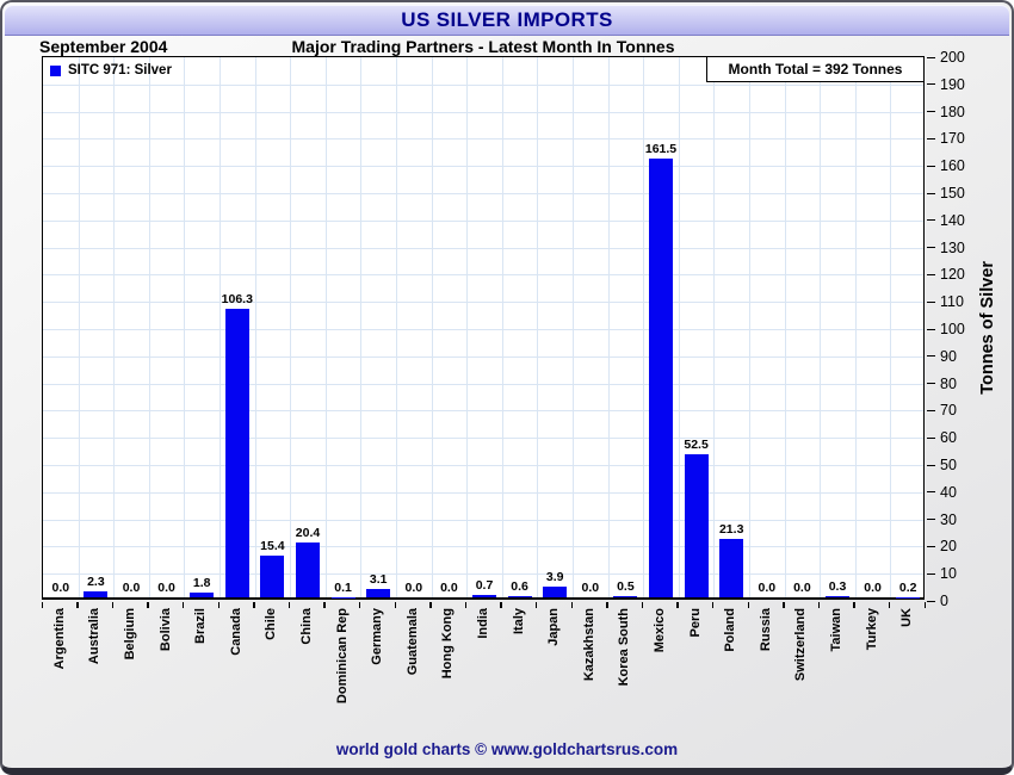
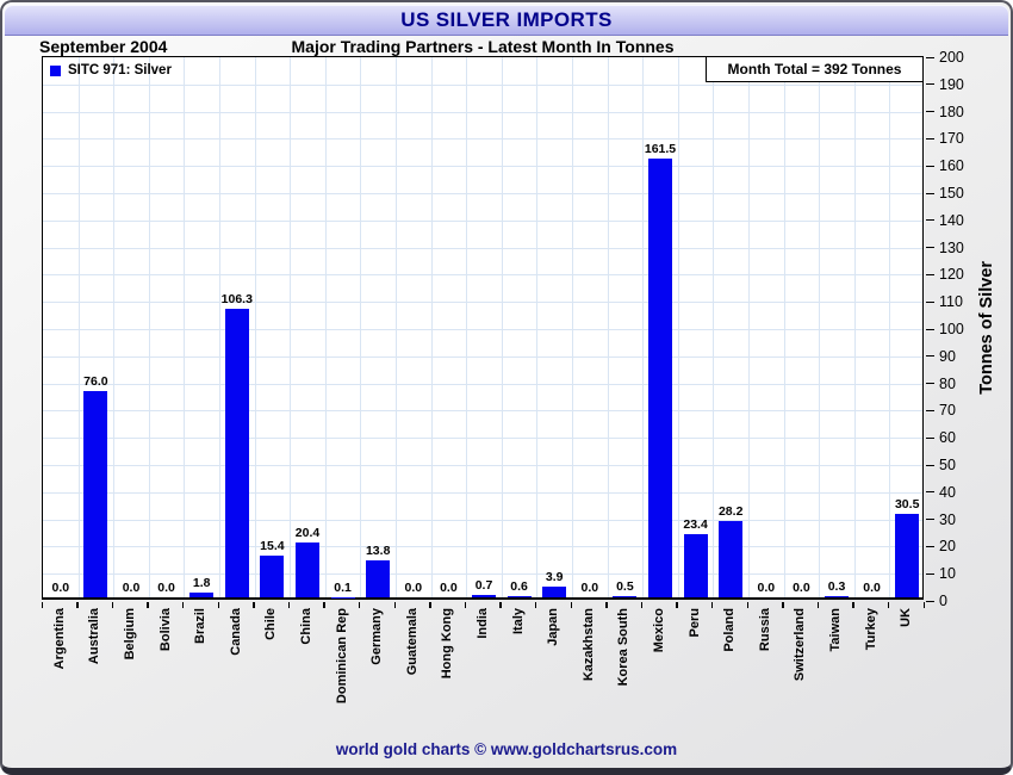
Australia: 2.3 -> 76.0
Germany: 3.1 -> 13.8
Peru: 52.5 -> 23.4
Poland: 21.3 -> 28.2
UK: 0.2 -> 30.5
